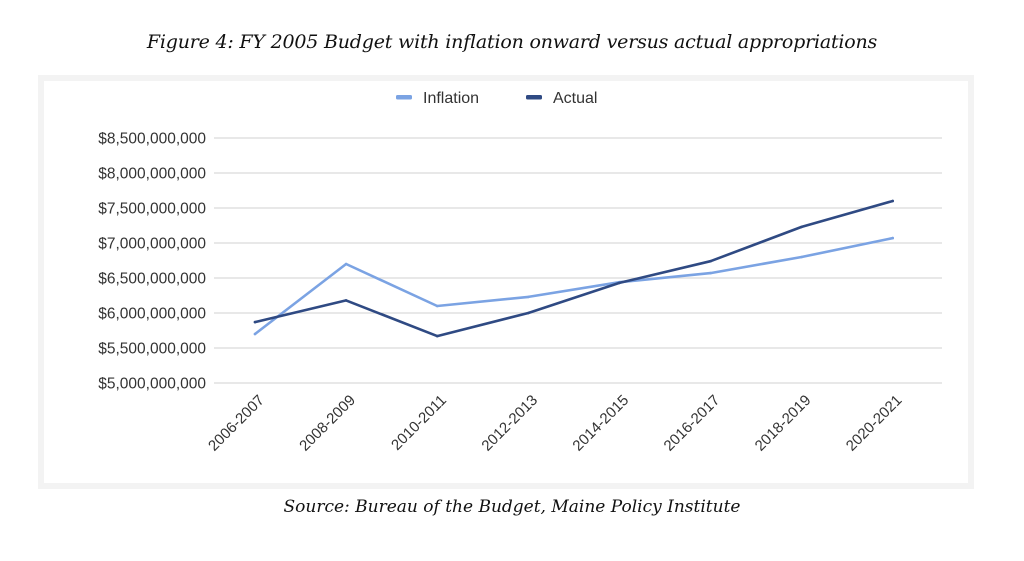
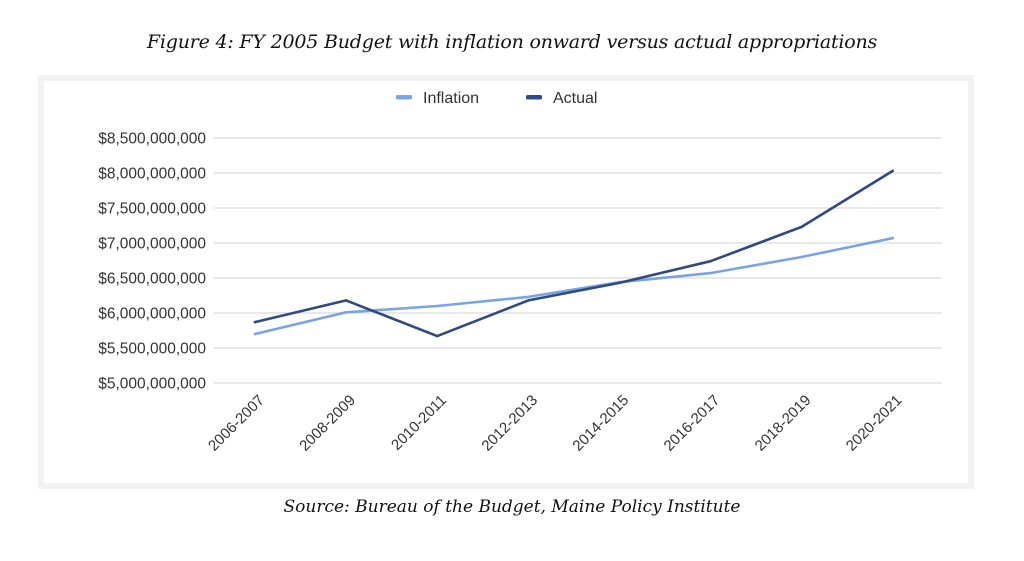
Inflation/2008-2009: $6700000000 -> $6000000000
Actual/2012-2013: $6000000000 -> $6200000000
Actual/2020-2021: $7600000000 -> $8000000000
